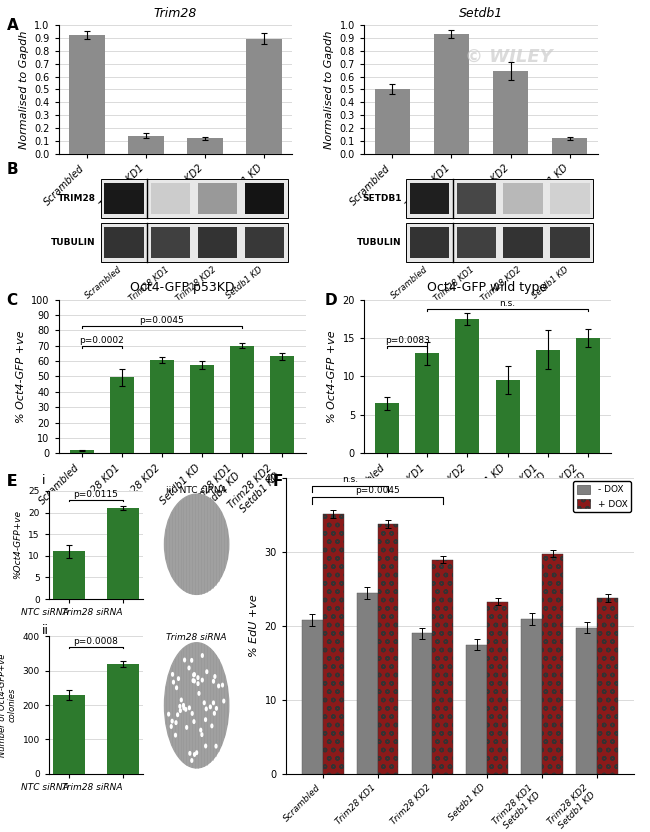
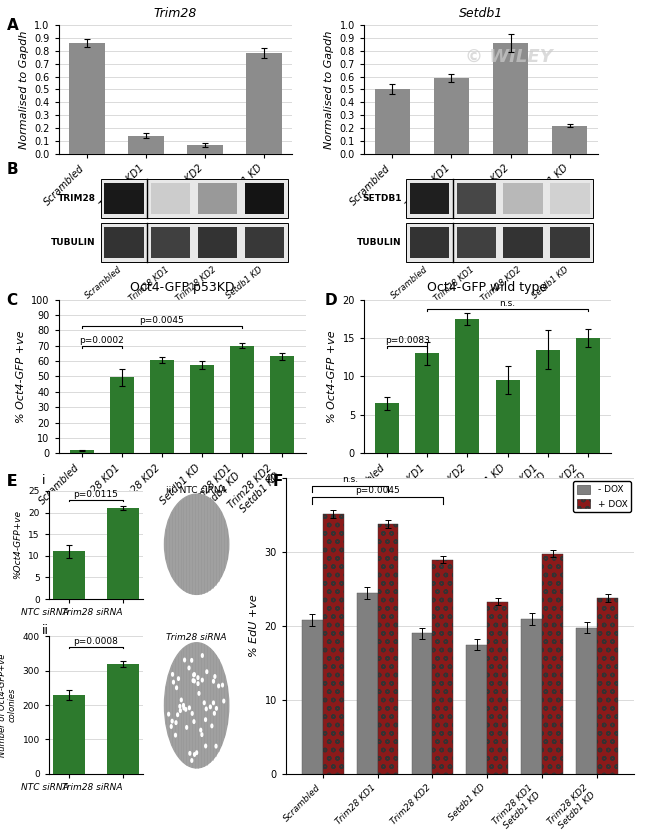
Trim28/Scrambled: 0.93 -> 0.86
Trim28/Trim28 KD2: 0.12 -> 0.07
Trim28/Setdb1 KD: 0.90 -> 0.78
Setdb1/Trim28 KD1: 0.93 -> 0.59
Setdb1/Trim28 KD2: 0.64 -> 0.86
Setdb1/Setdb1 KD: 0.12 -> 0.22
